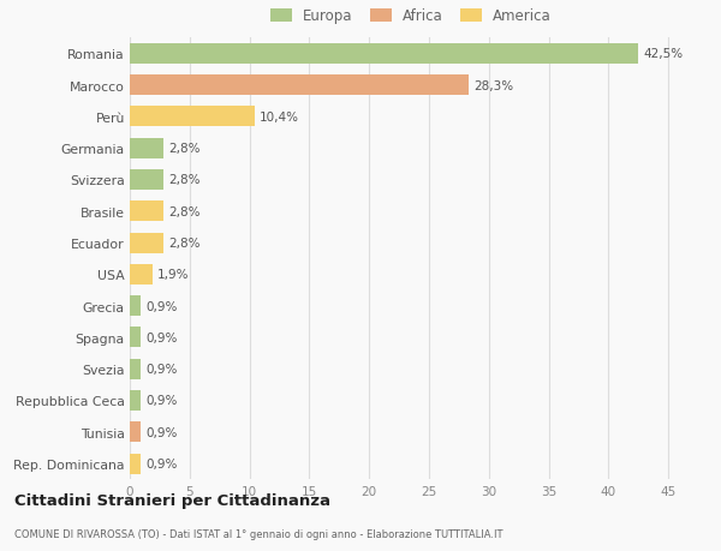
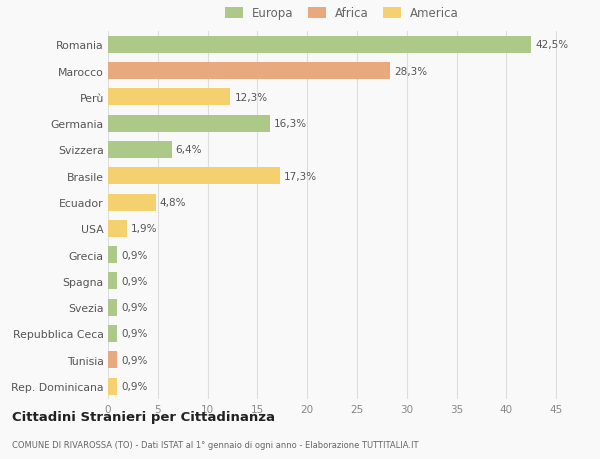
Perù: 10,4% -> 12,3%
Germania: 2,8% -> 16,3%
Svizzera: 2,8% -> 6,4%
Brasile: 2,8% -> 17,3%
Ecuador: 2,8% -> 4,8%
